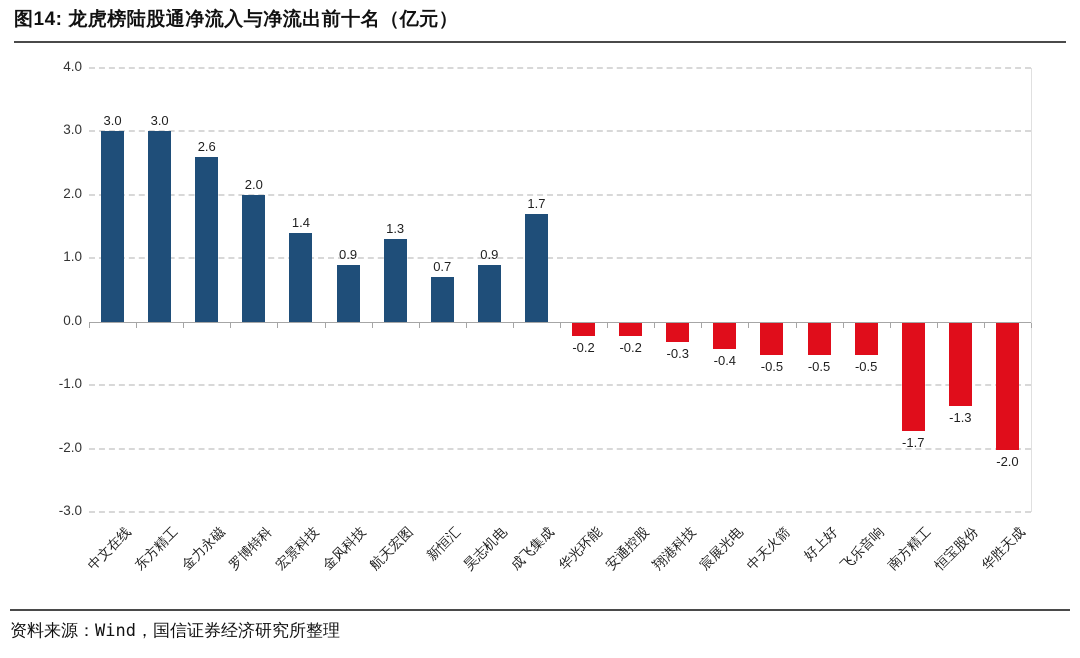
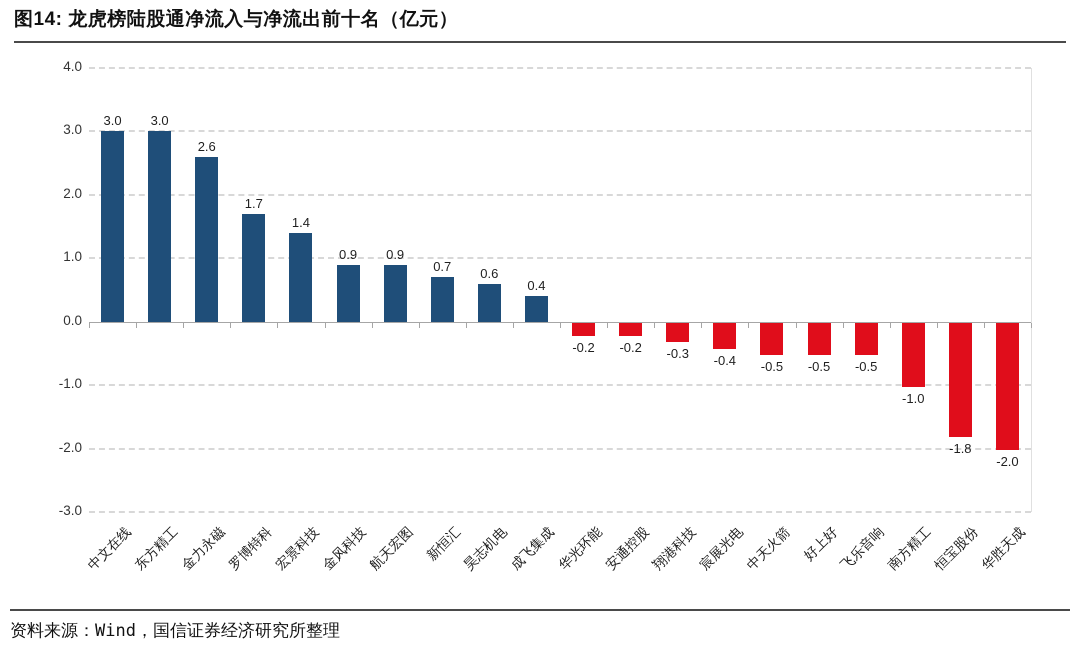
罗博特科: 2.0 -> 1.7
航天宏图: 1.3 -> 0.9
昊志机电: 0.9 -> 0.6
成飞集成: 1.7 -> 0.4
南方精工: -1.7 -> -1.0
恒宝股份: -1.3 -> -1.8
